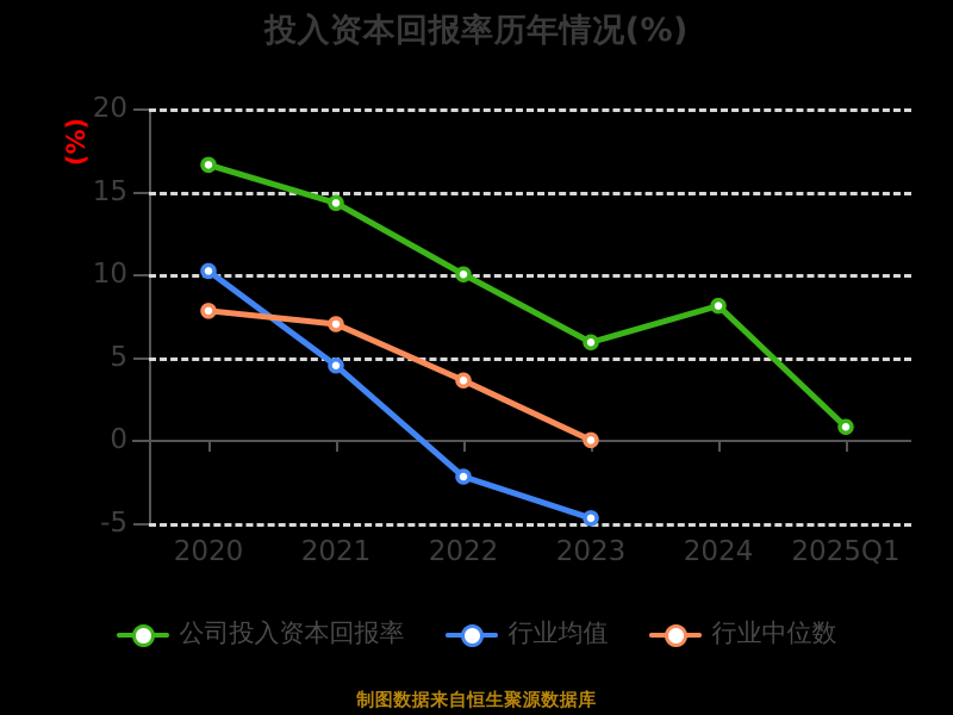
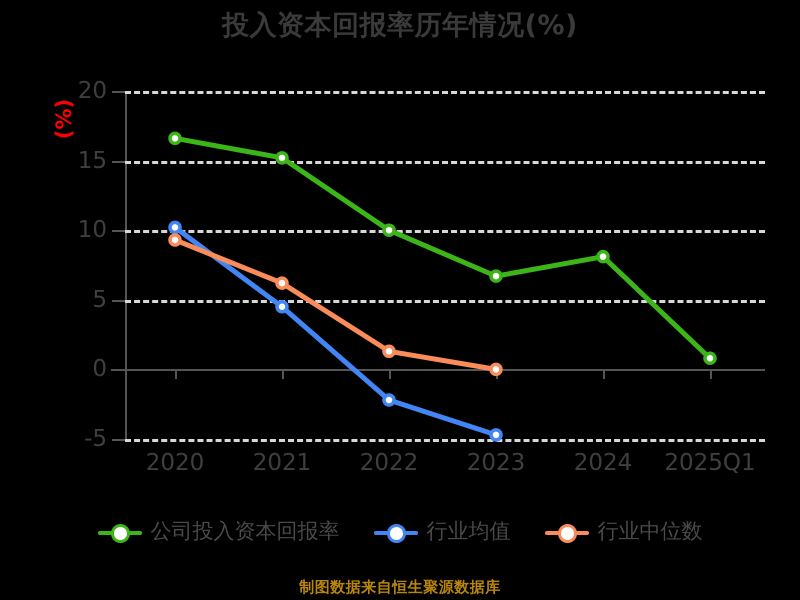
行业中位数/2020: 7.8 -> 9.3
公司投入资本回报率/2021: 14.3 -> 15.2
行业中位数/2021: 7.0 -> 6.2
行业中位数/2022: 3.6 -> 1.3
公司投入资本回报率/2023: 5.9 -> 6.7
